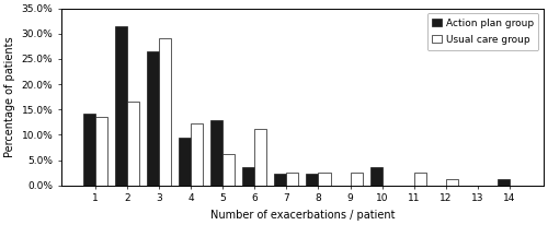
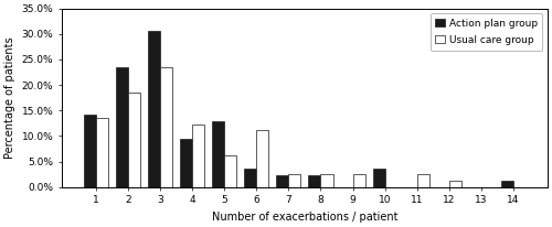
Action plan group/2: 31.5% -> 23.5%
Usual care group/2: 16.5% -> 18.5%
Action plan group/3: 26.5% -> 30.6%
Usual care group/3: 29.0% -> 23.5%
